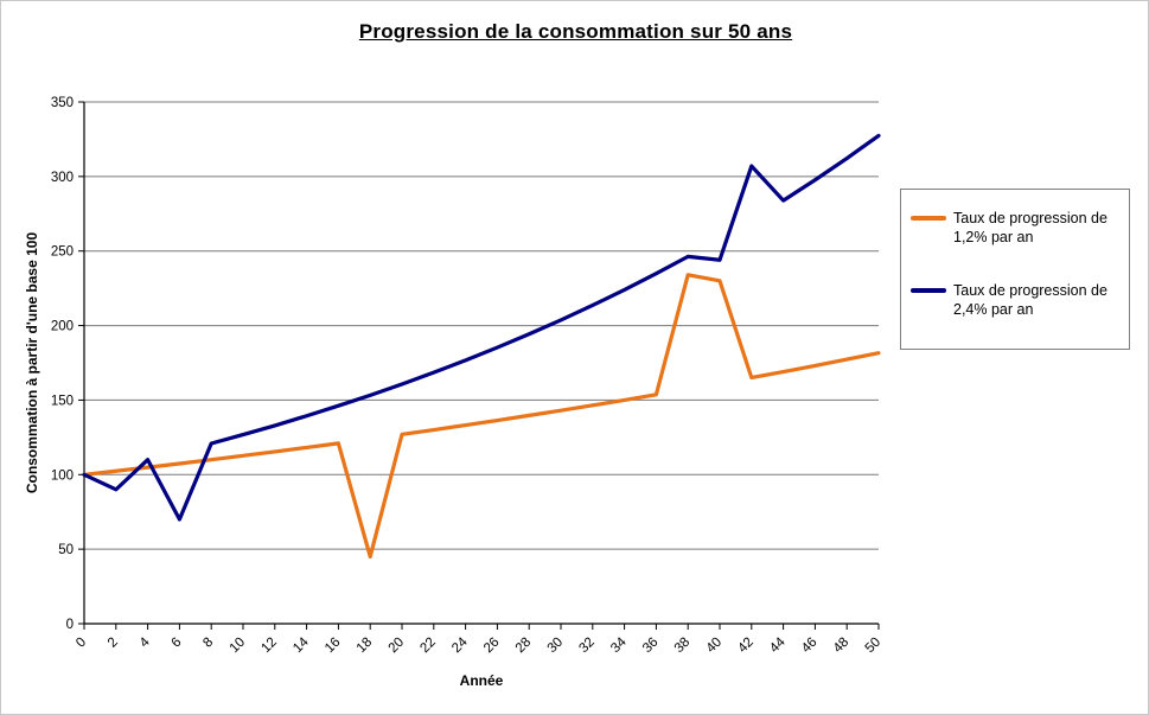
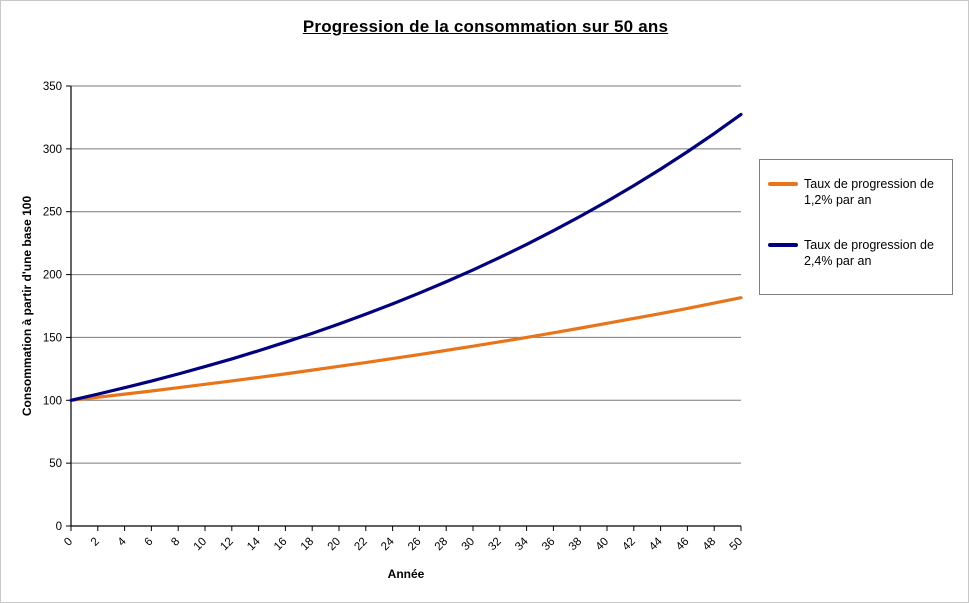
Taux de progression de 2,4% par an/2: 90 -> 105
Taux de progression de 2,4% par an/6: 70 -> 115
Taux de progression de 1,2% par an/18: 45 -> 124
Taux de progression de 1,2% par an/38: 234 -> 157
Taux de progression de 1,2% par an/40: 230 -> 161
Taux de progression de 2,4% par an/40: 244 -> 258
Taux de progression de 2,4% par an/42: 307 -> 271
